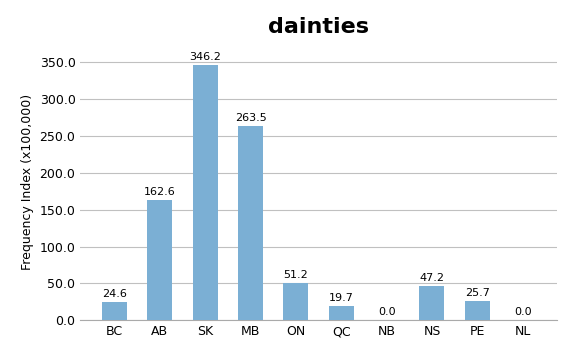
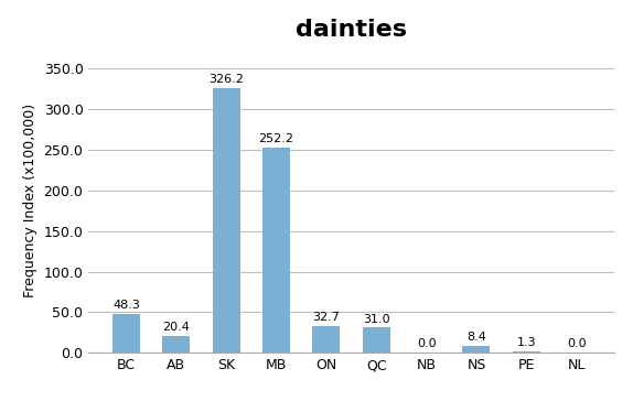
BC: 24.6 -> 48.3
AB: 162.6 -> 20.4
SK: 346.2 -> 326.2
MB: 263.5 -> 252.2
ON: 51.2 -> 32.7
QC: 19.7 -> 31.0
NS: 47.2 -> 8.4
PE: 25.7 -> 1.3
